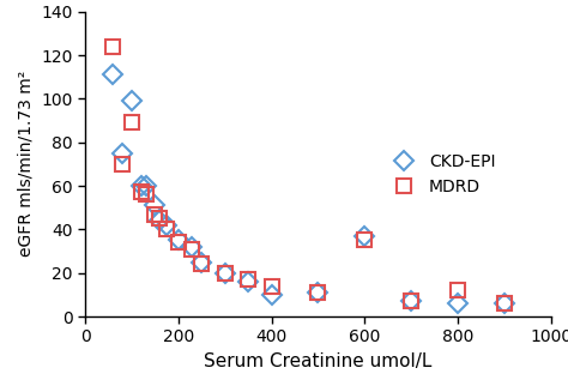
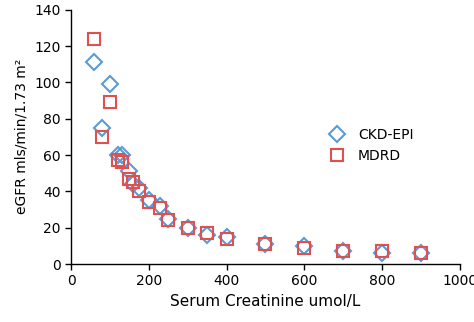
CKD-EPI/400: 10 -> 15
CKD-EPI/600: 37 -> 10
MDRD/600: 35 -> 9
MDRD/800: 12 -> 7
